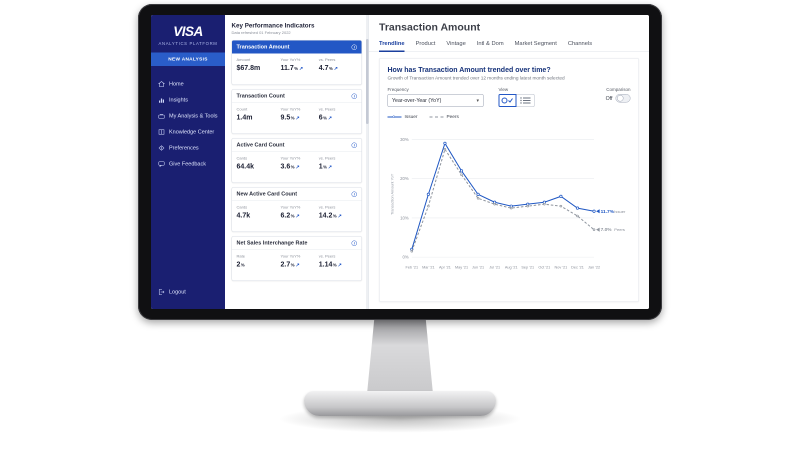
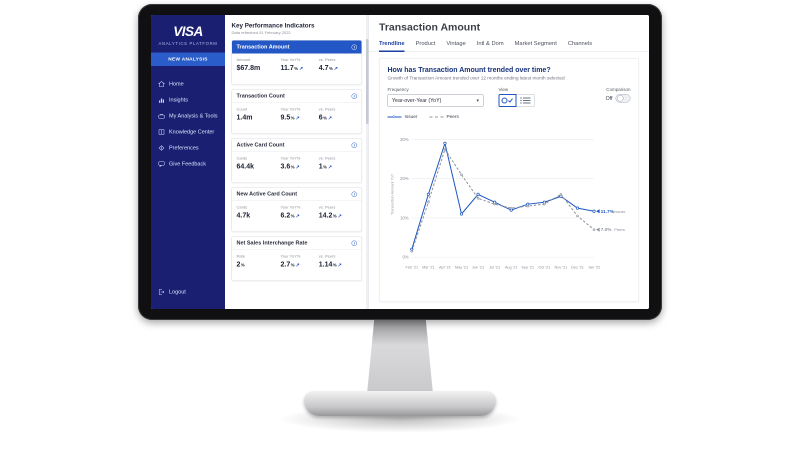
Peers/Mar '21: 13% -> 14%
Issuer/May '21: 22% -> 11%
Issuer/Aug '21: 13% -> 12%
Peers/Nov '21: 13% -> 16%
